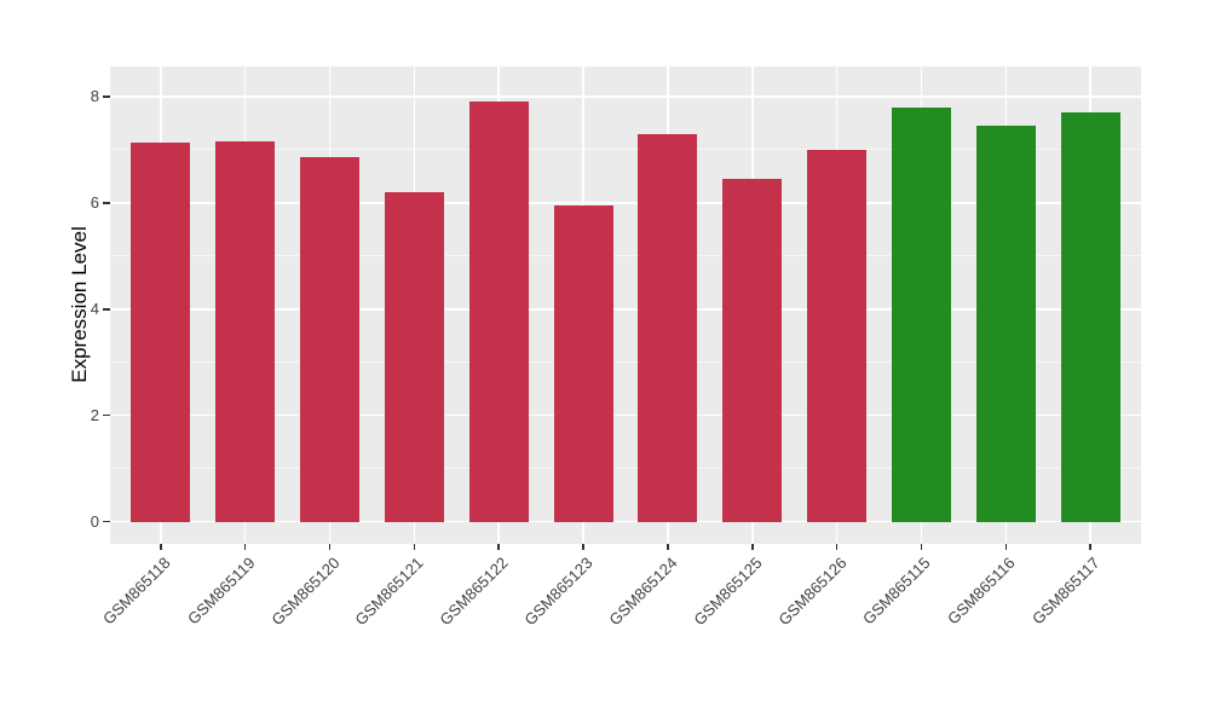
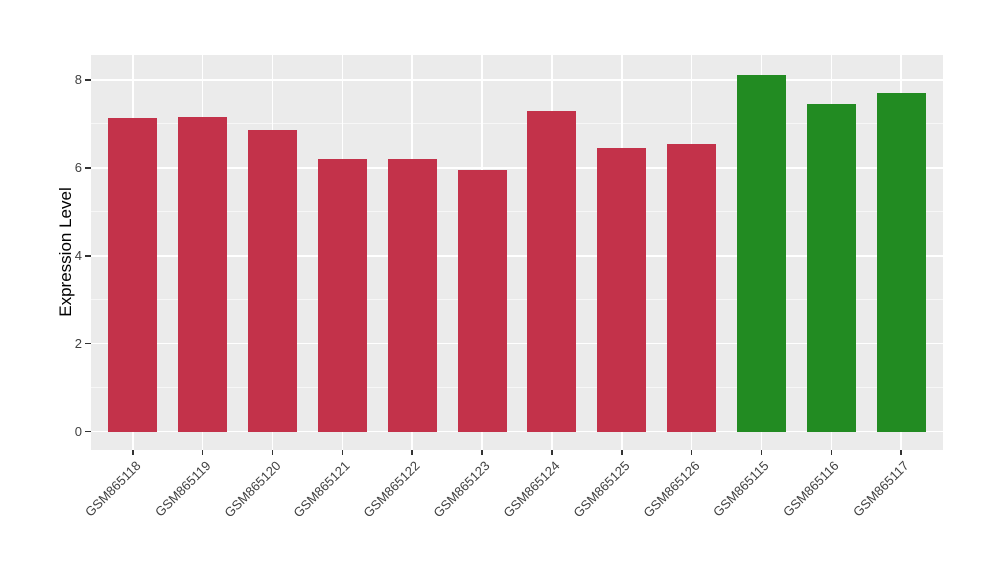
GSM865122: 7.9 -> 6.2
GSM865126: 7.0 -> 6.5
GSM865115: 7.8 -> 8.1
